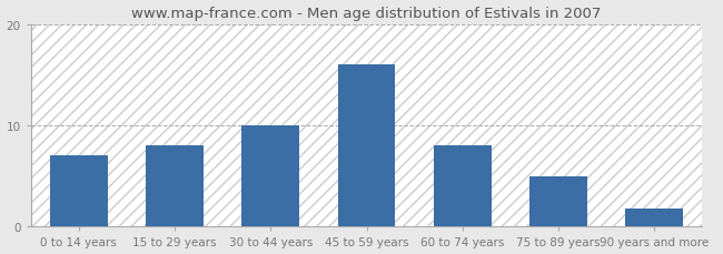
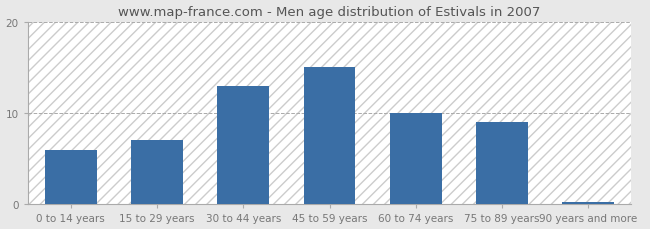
0 to 14 years: 7.0 -> 6.0
15 to 29 years: 8.0 -> 7.0
30 to 44 years: 10.0 -> 13.0
45 to 59 years: 16.0 -> 15.0
60 to 74 years: 8.0 -> 10.0
75 to 89 years: 5.0 -> 9.0
90 years and more: 1.8 -> 0.3
